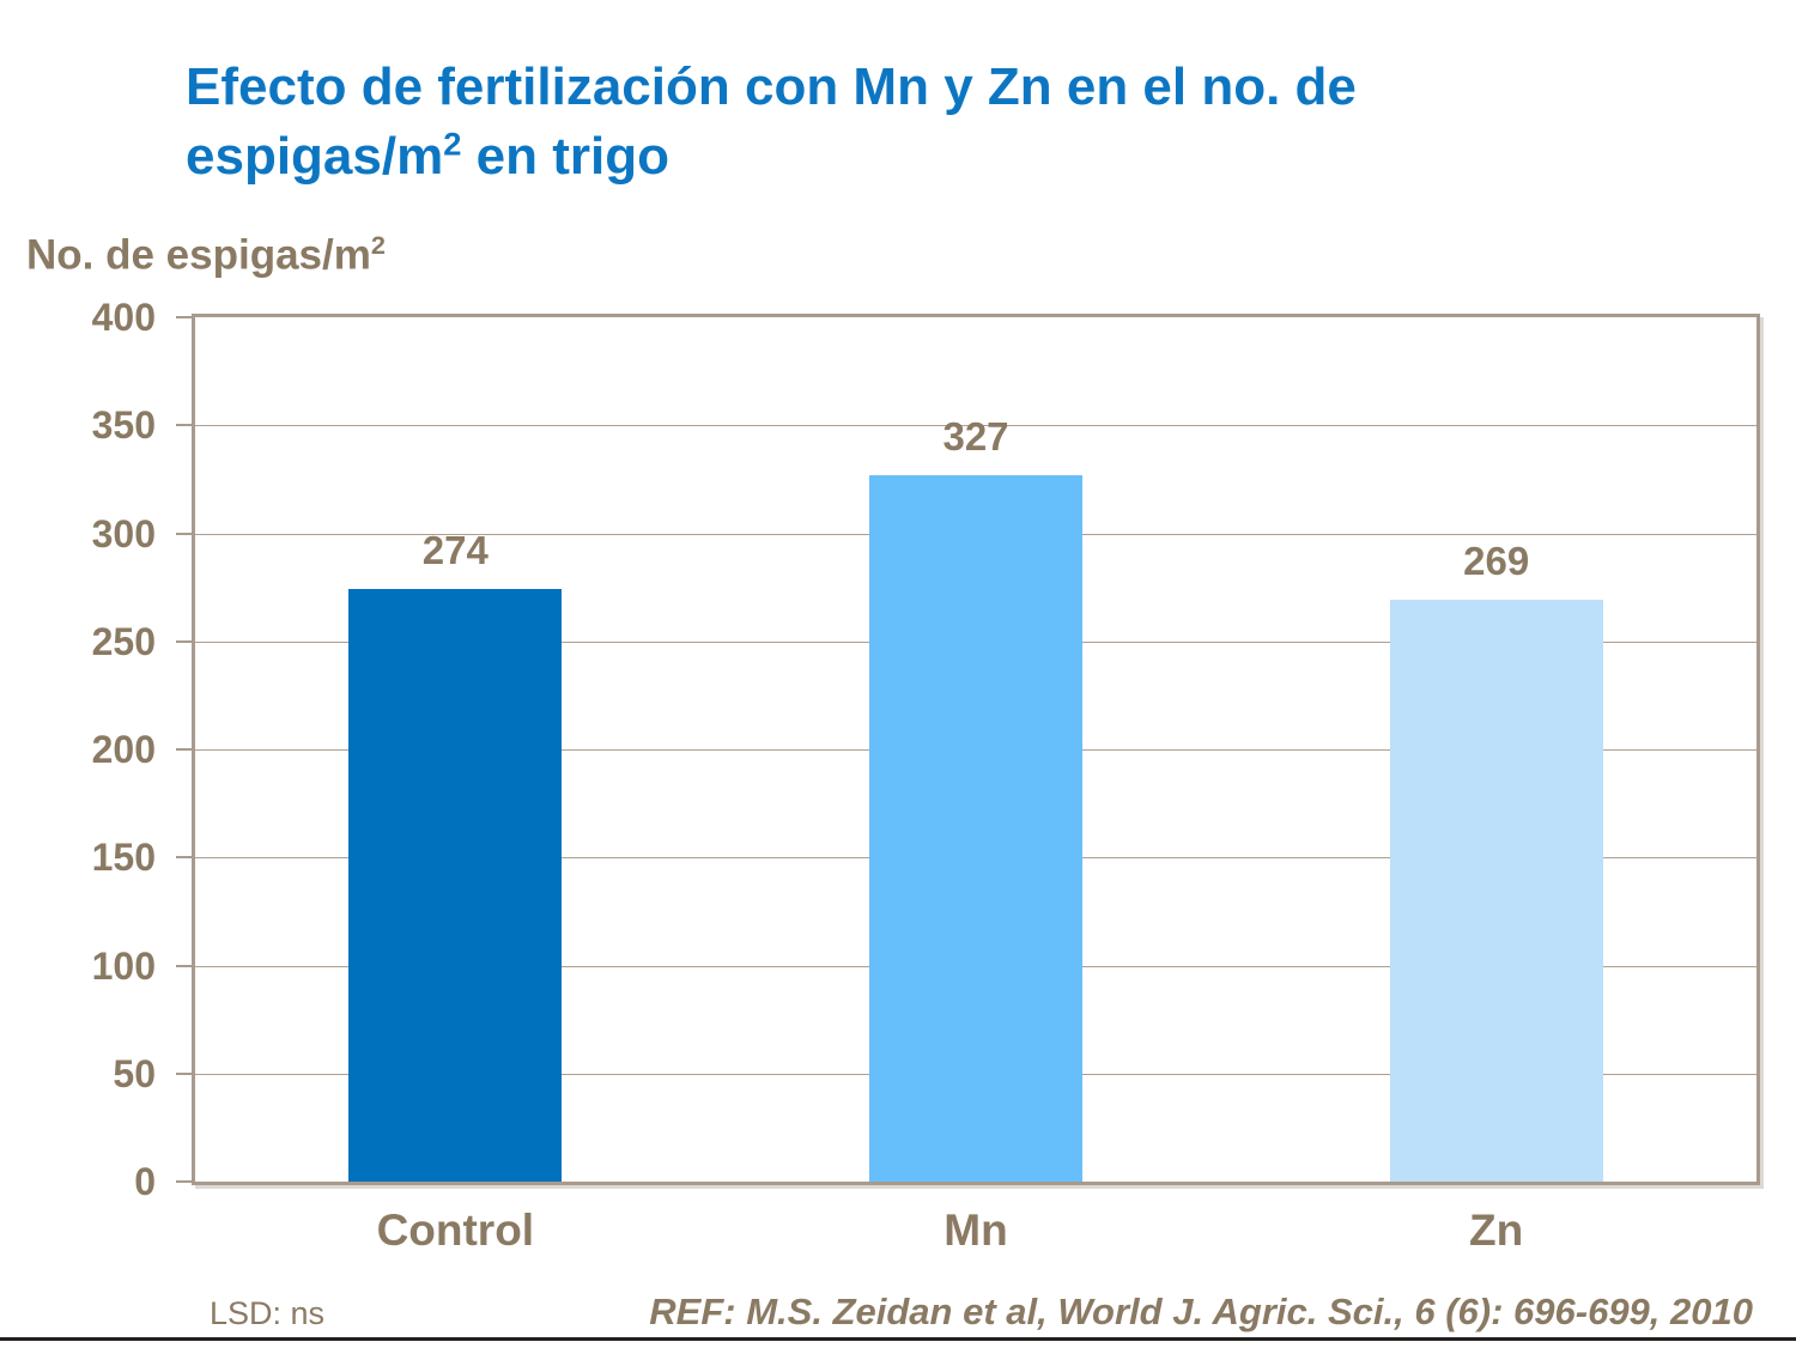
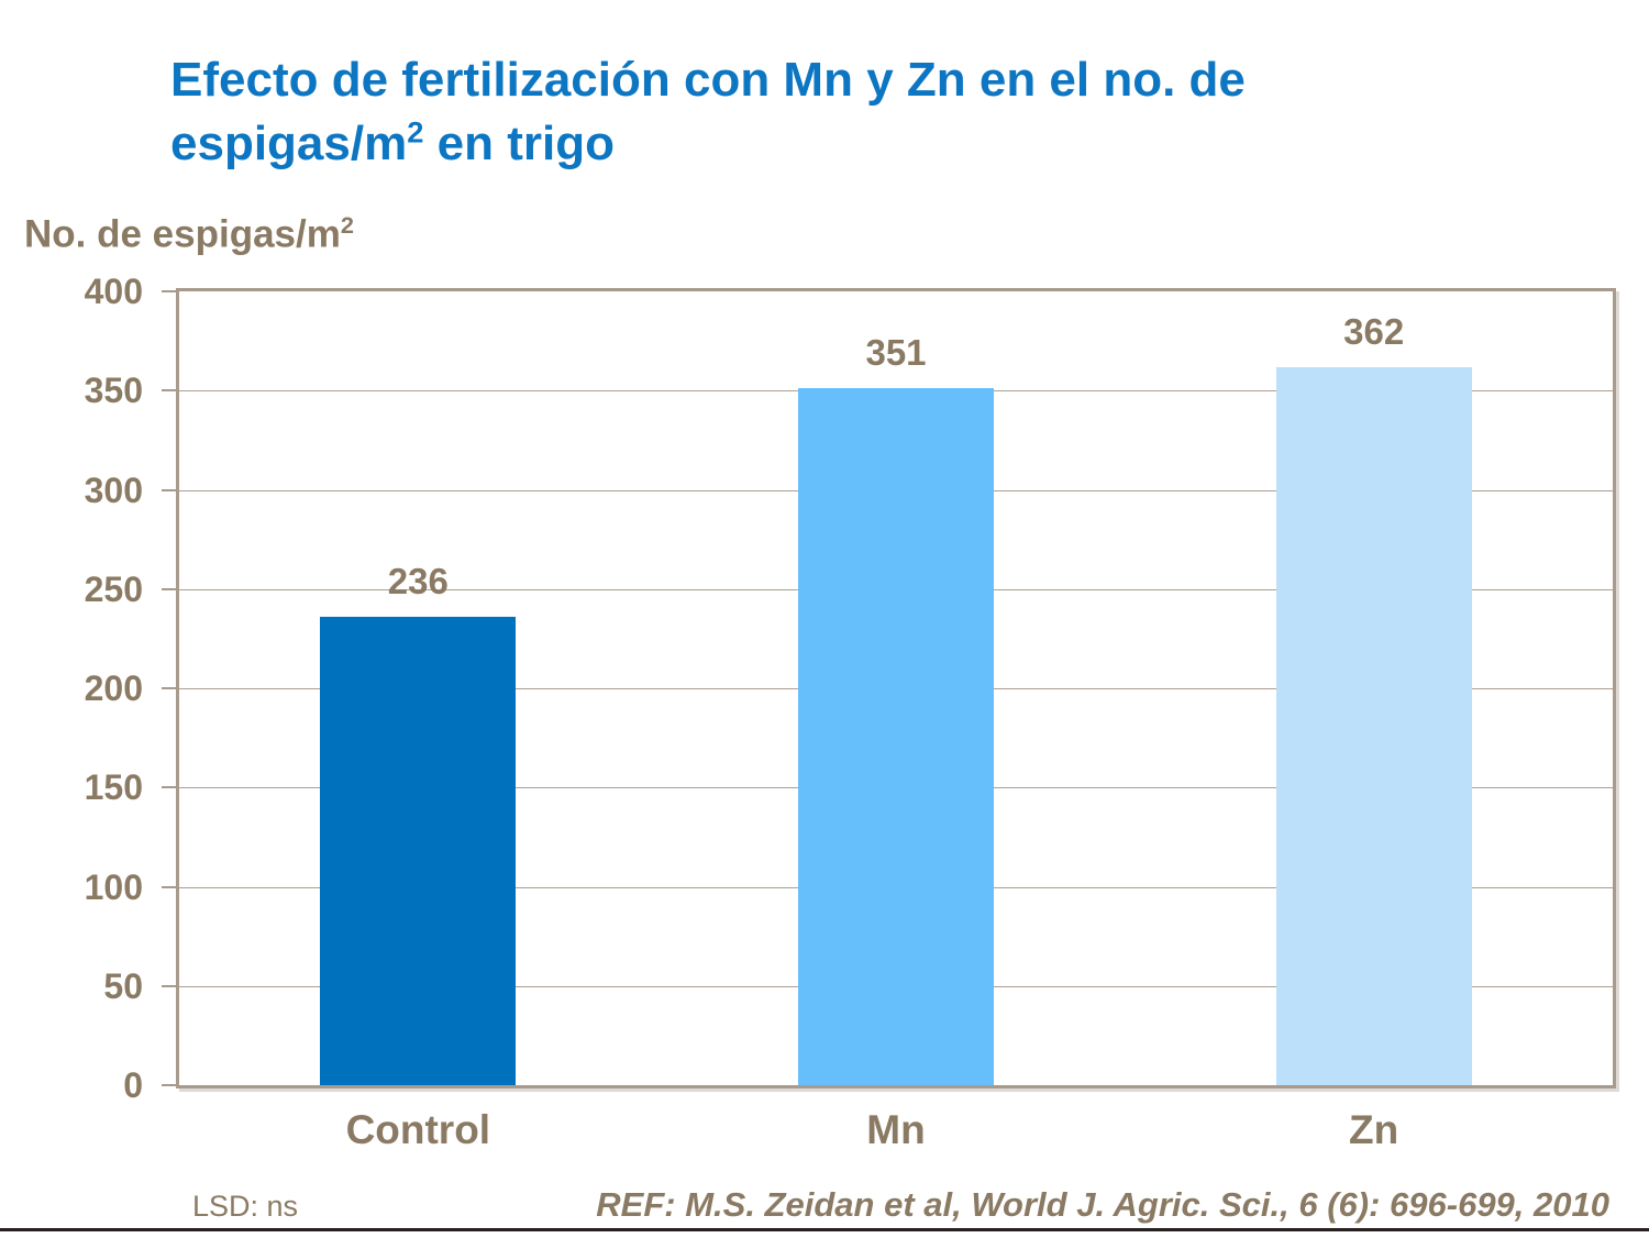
Control: 274 -> 236
Mn: 327 -> 351
Zn: 269 -> 362
